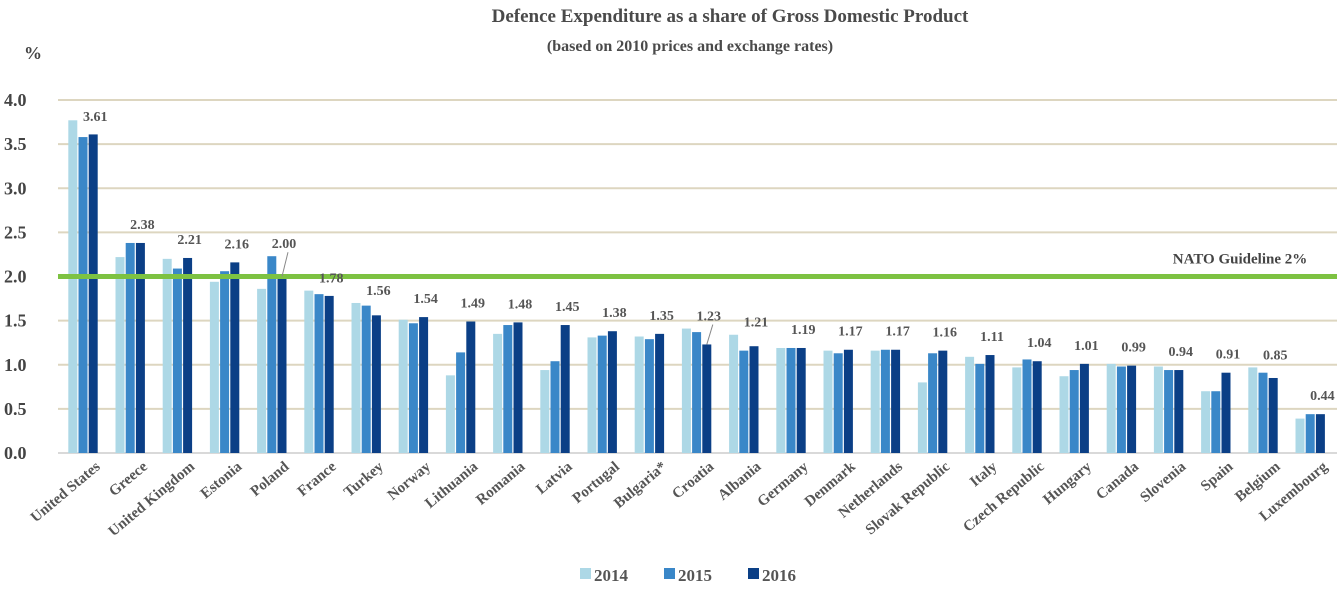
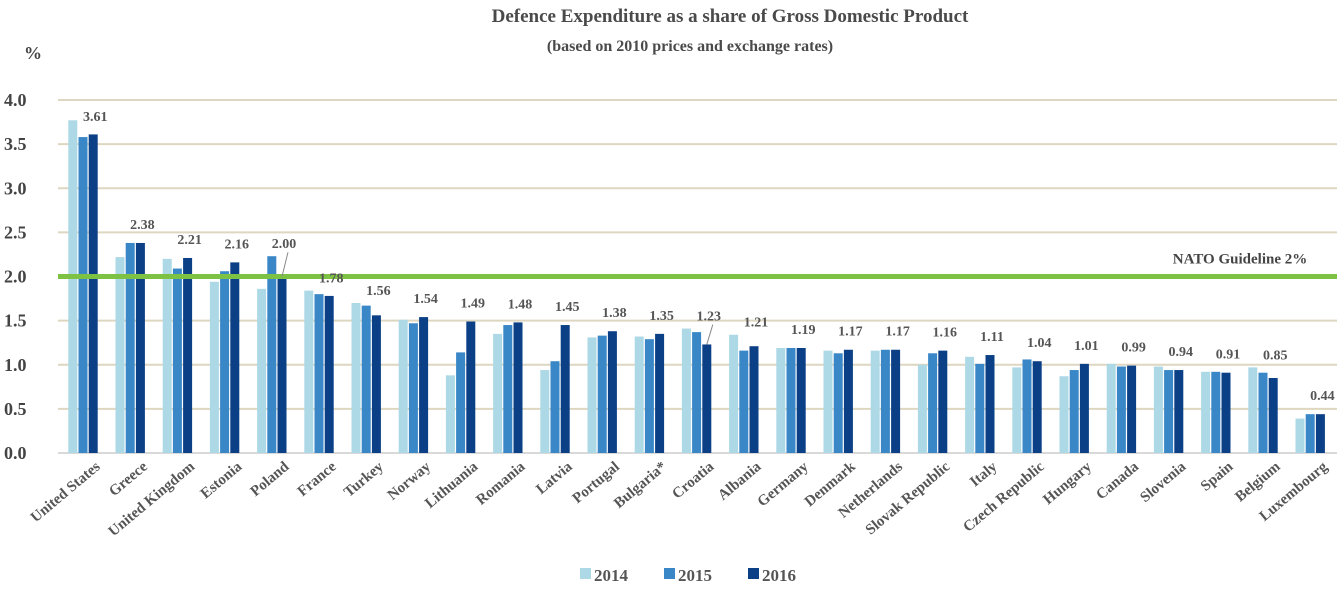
2014/Slovak Republic: 0.8 -> 1.0
2014/Spain: 0.7 -> 0.9
2015/Spain: 0.7 -> 0.9
